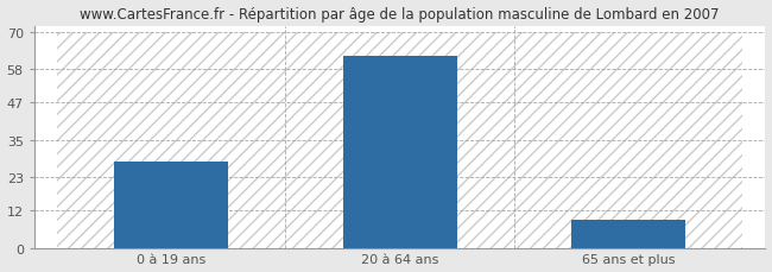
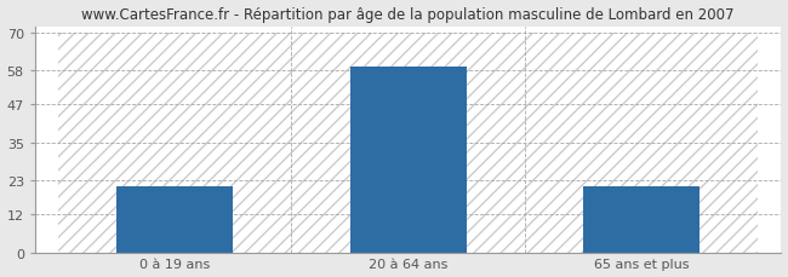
0 à 19 ans: 28 -> 21
20 à 64 ans: 62 -> 59
65 ans et plus: 9 -> 21
